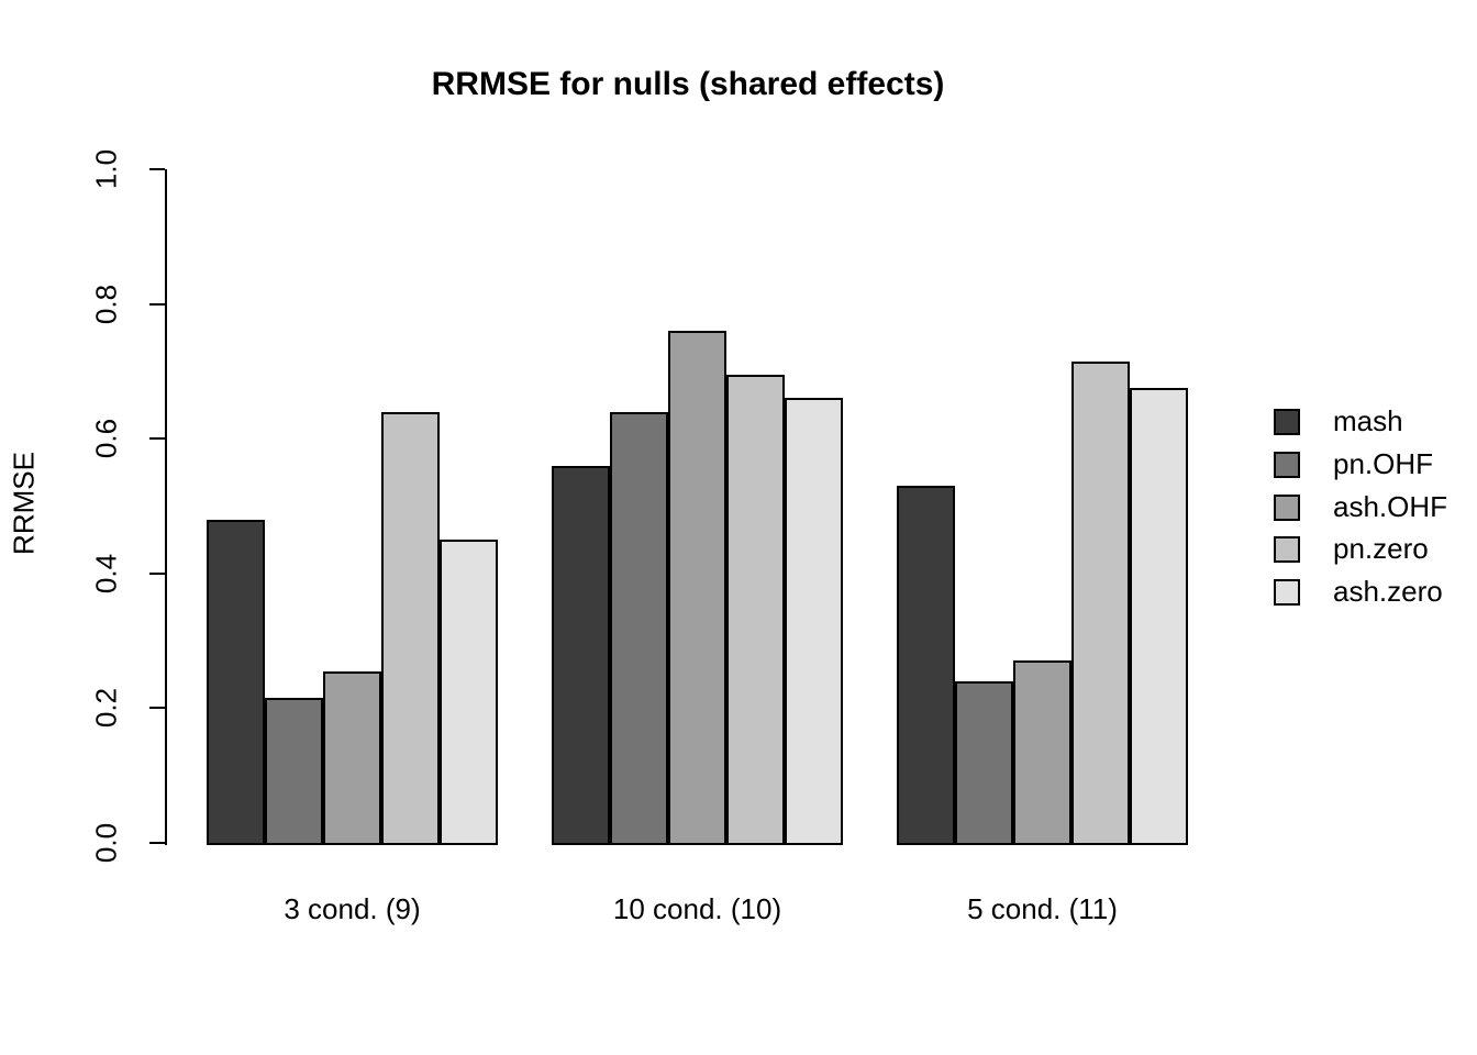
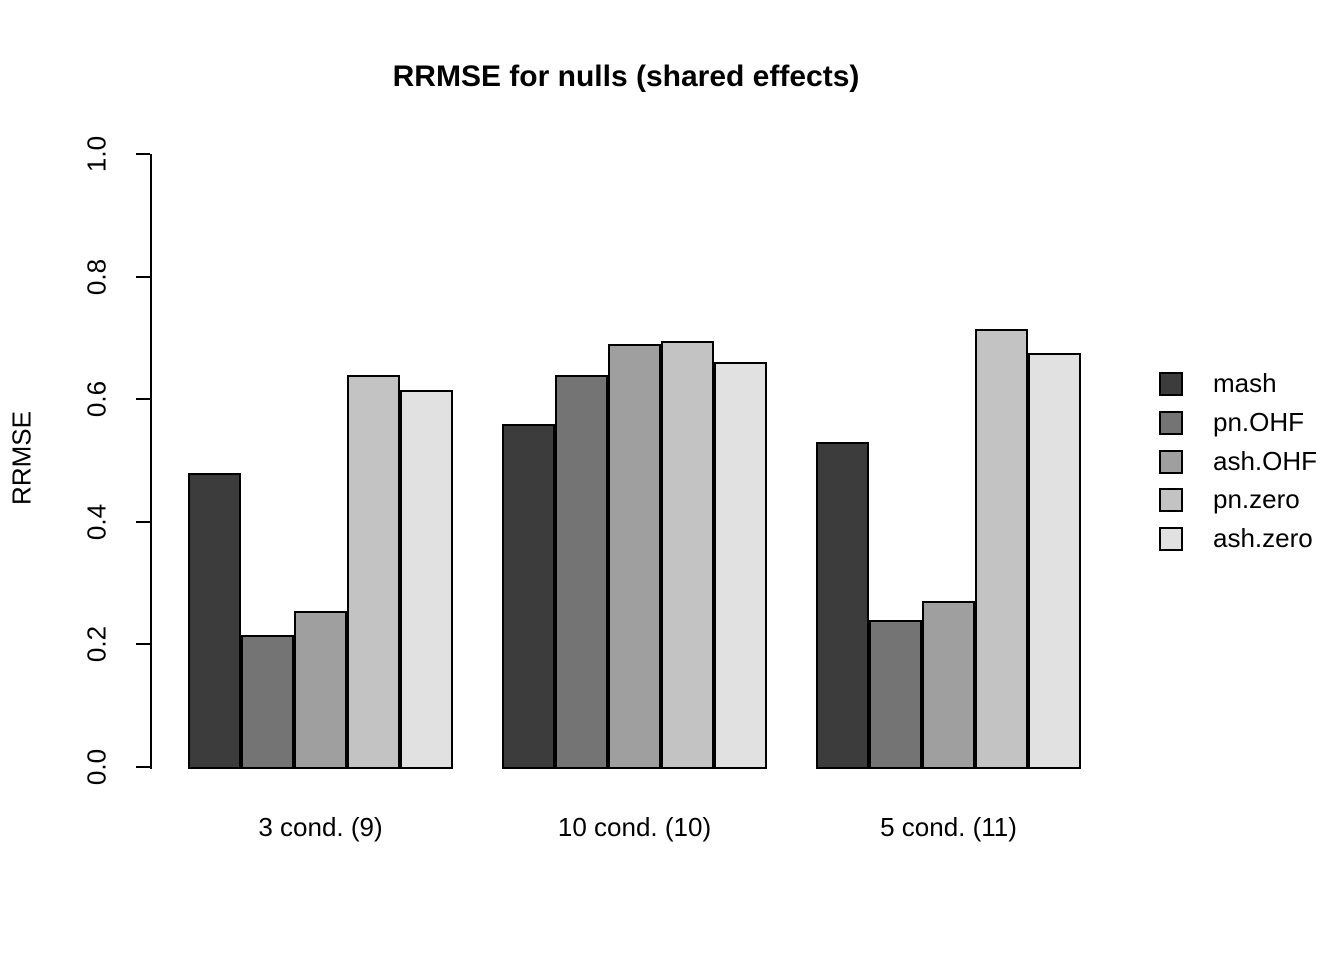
ash.zero/3 cond. (9): 0.45 -> 0.61
ash.OHF/10 cond. (10): 0.76 -> 0.69
